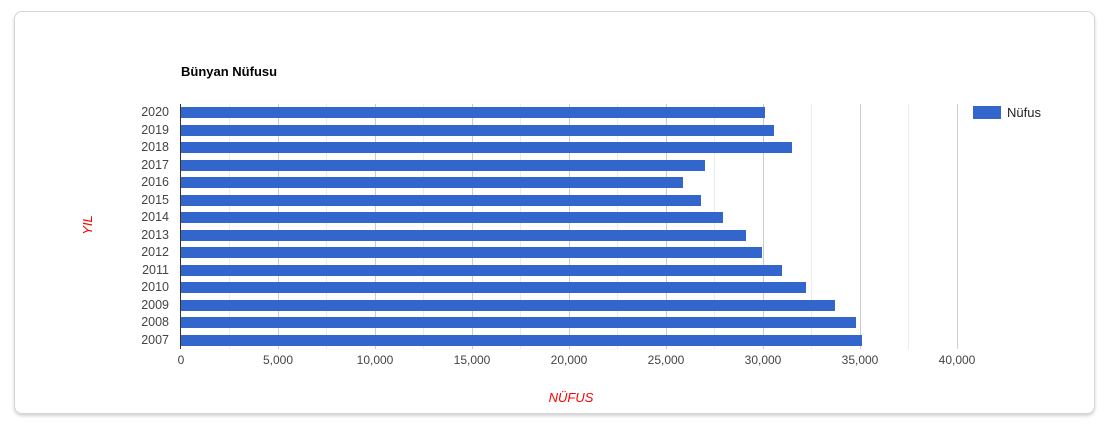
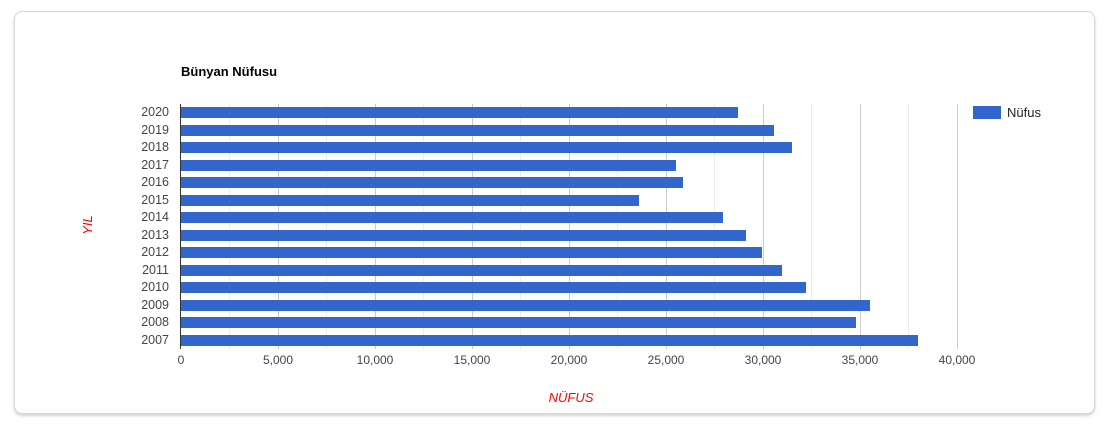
2020: 30100 -> 28700
2017: 27000 -> 25500
2015: 26800 -> 23600
2009: 33700 -> 35500
2007: 35100 -> 38000
